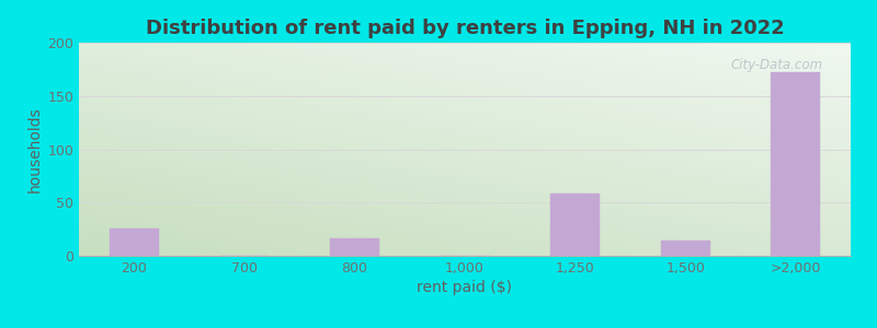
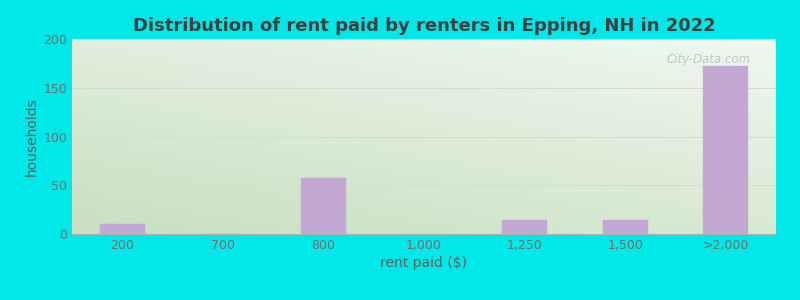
200: 26 -> 10
800: 16 -> 57
1,250: 58 -> 14
